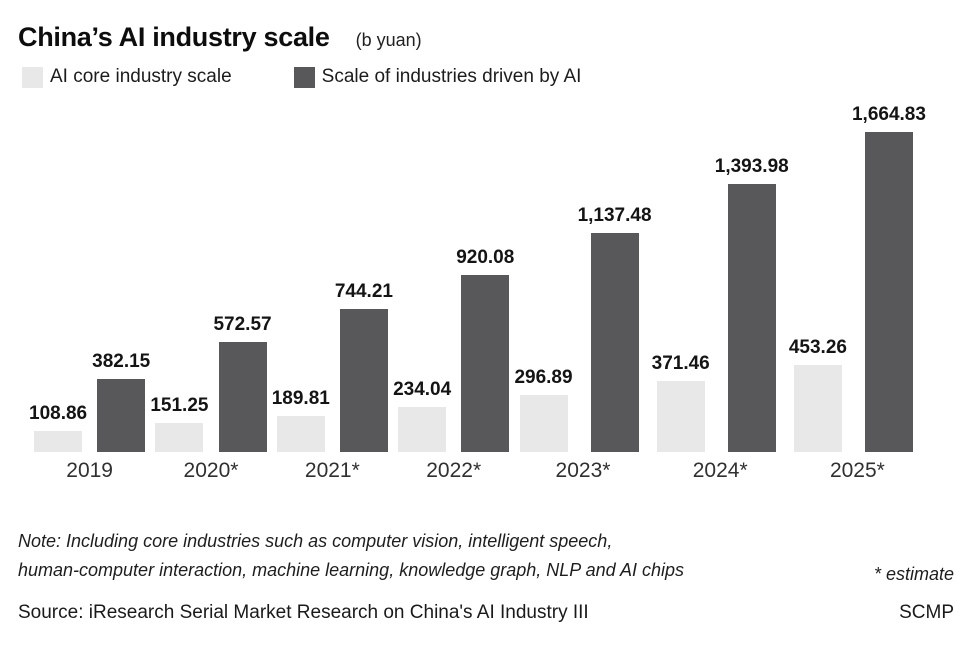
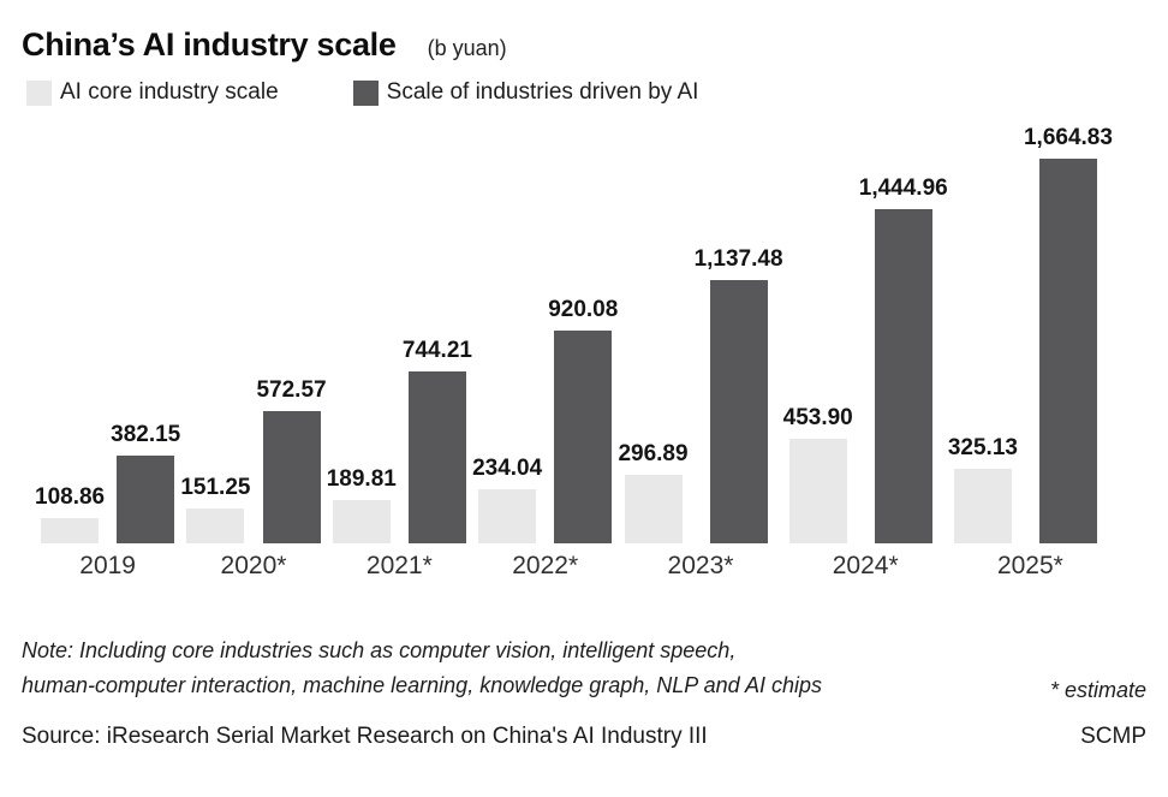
AI core industry scale/2024*: 371.46 -> 453.90
Scale of industries driven by AI/2024*: 1,393.98 -> 1,444.96
AI core industry scale/2025*: 453.26 -> 325.13
